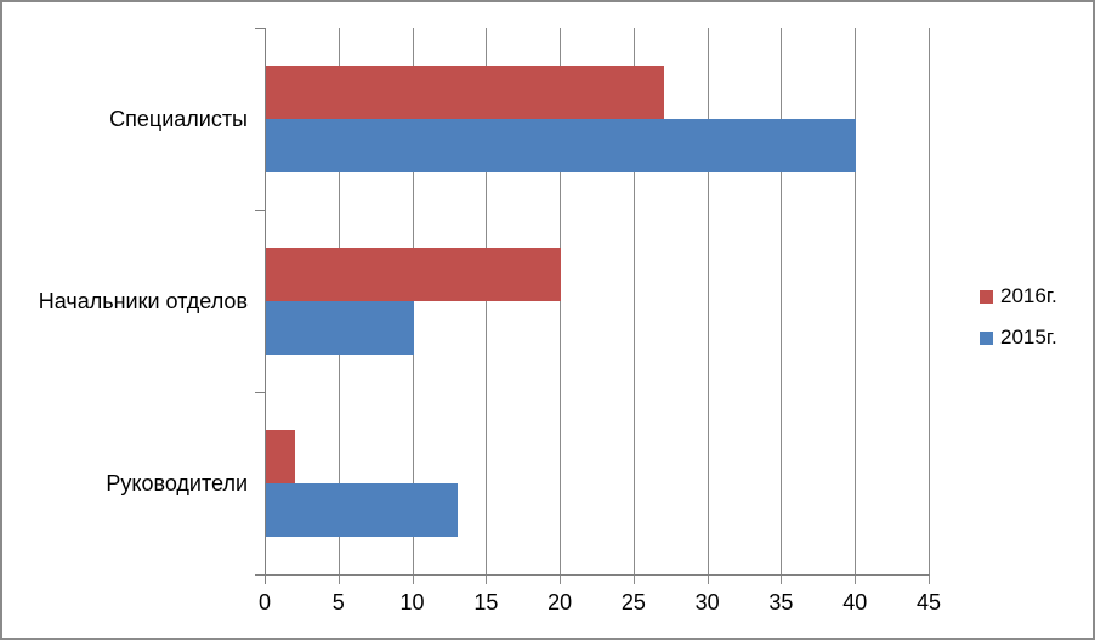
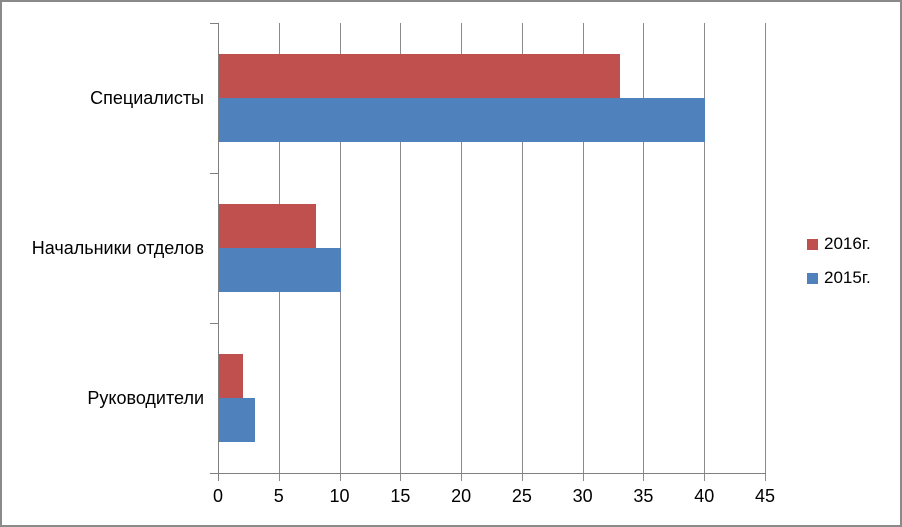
2016г./Специалисты: 27 -> 33
2016г./Начальники отделов: 20 -> 8
2015г./Руководители: 13 -> 3
